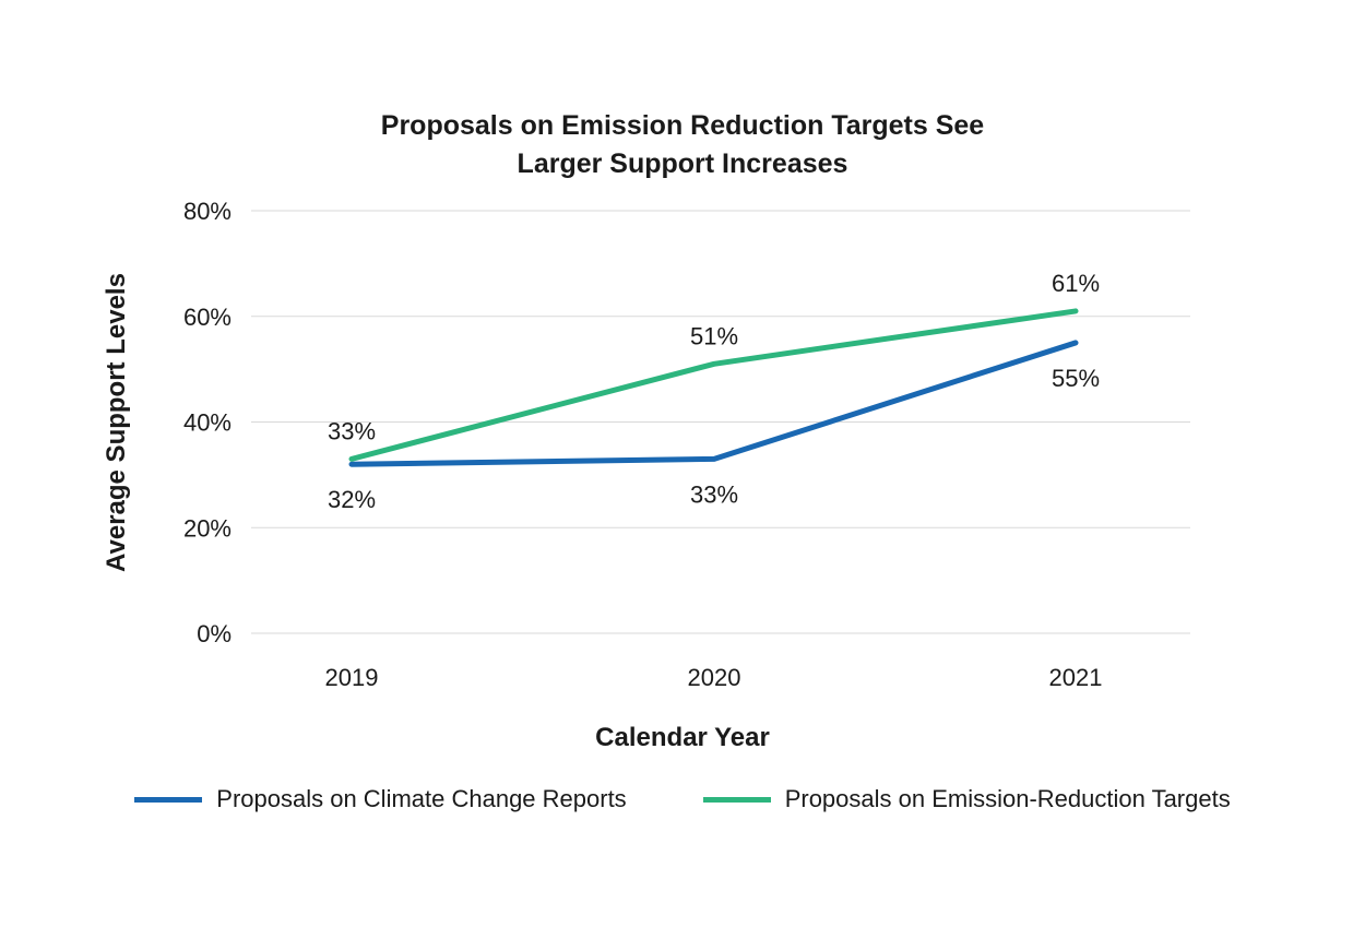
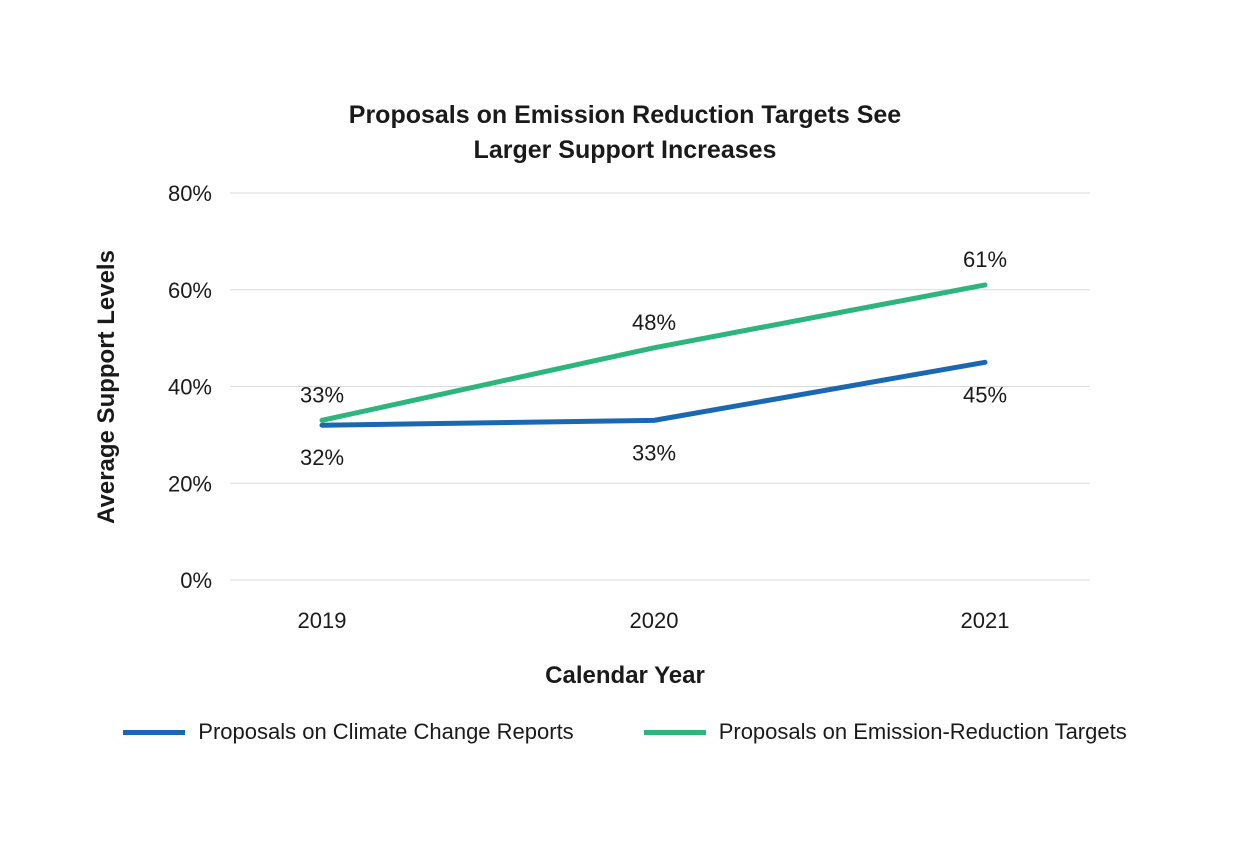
Proposals on Emission-Reduction Targets/2020: 51% -> 48%
Proposals on Climate Change Reports/2021: 55% -> 45%
